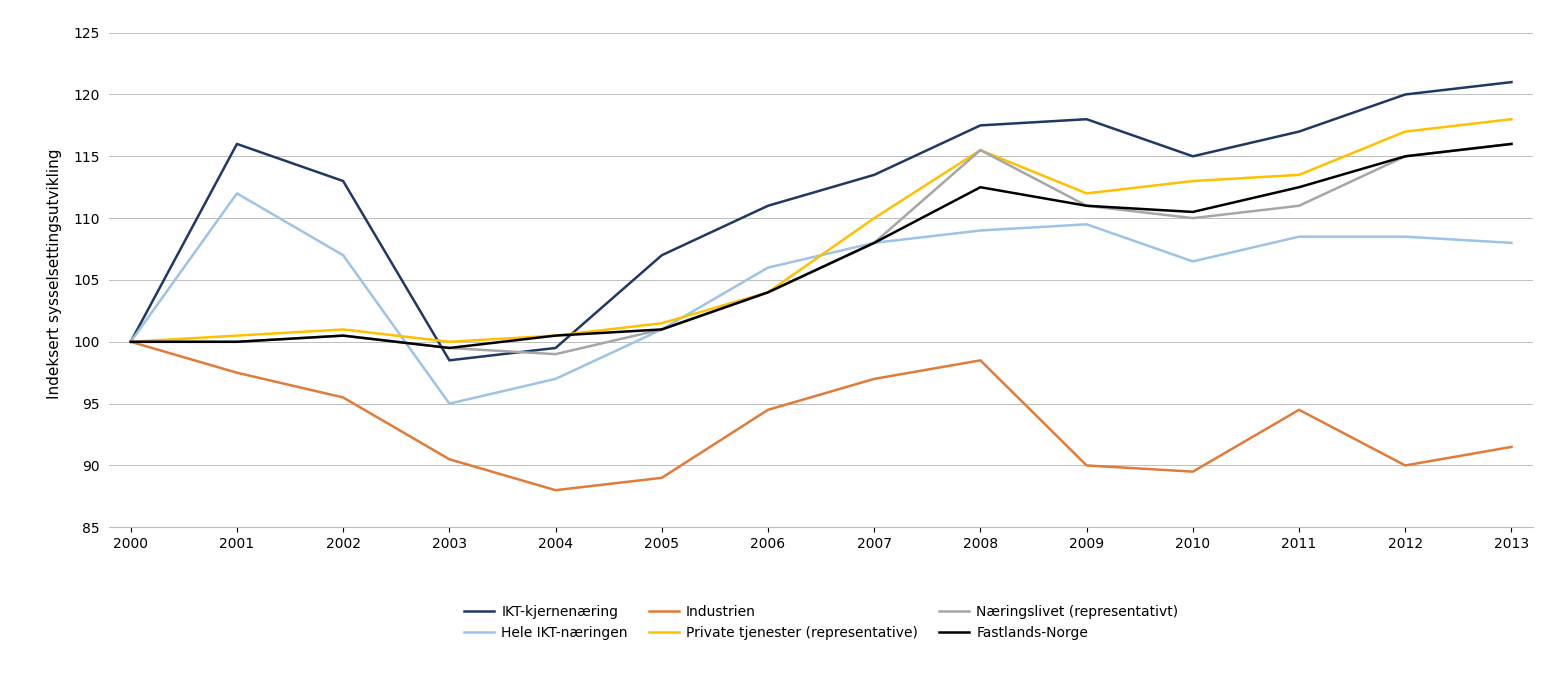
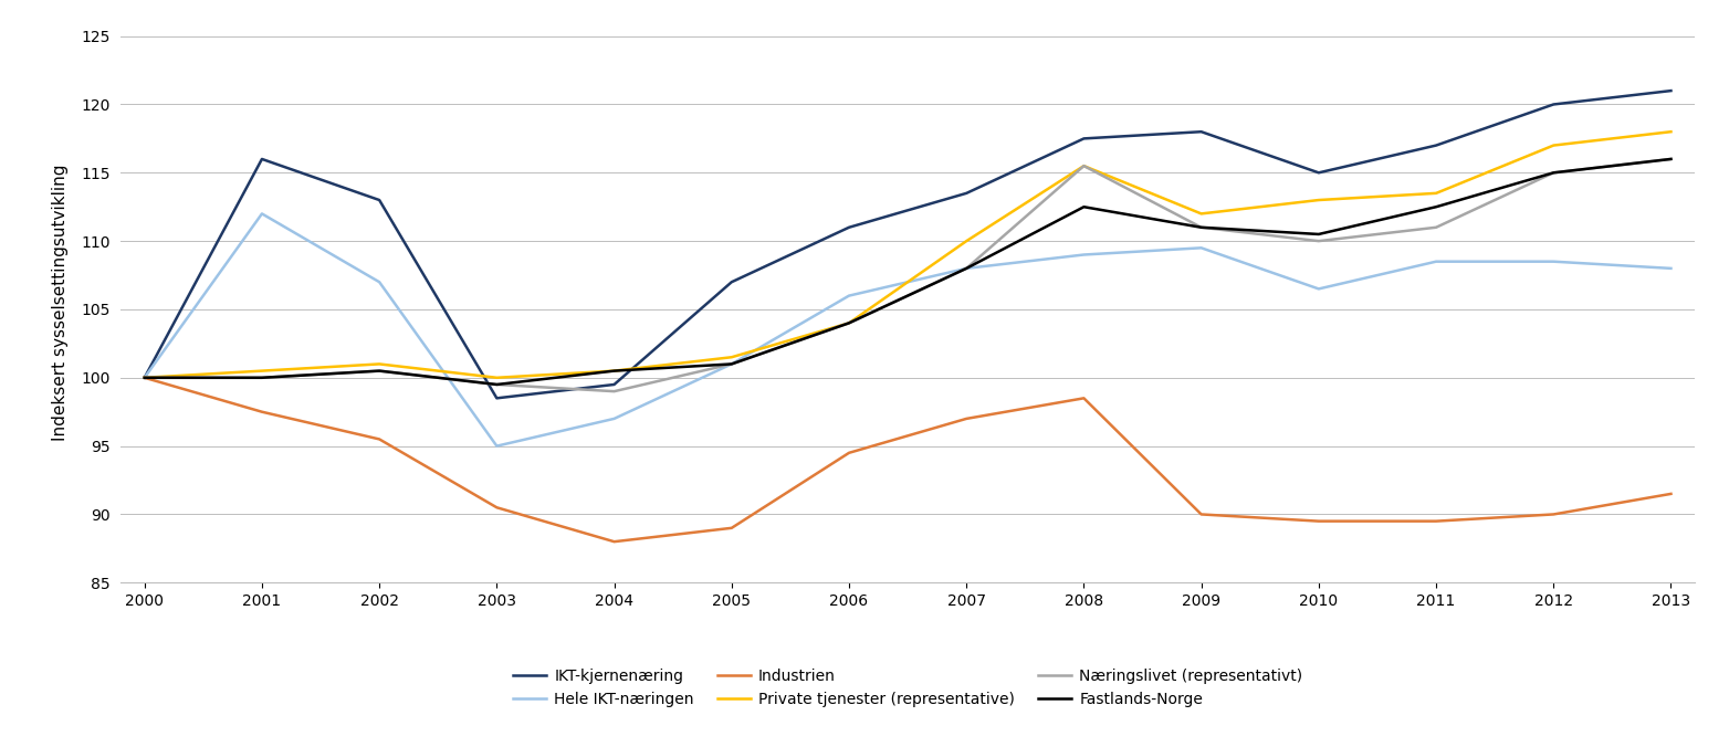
Industrien/2011: 94.5 -> 89.5
